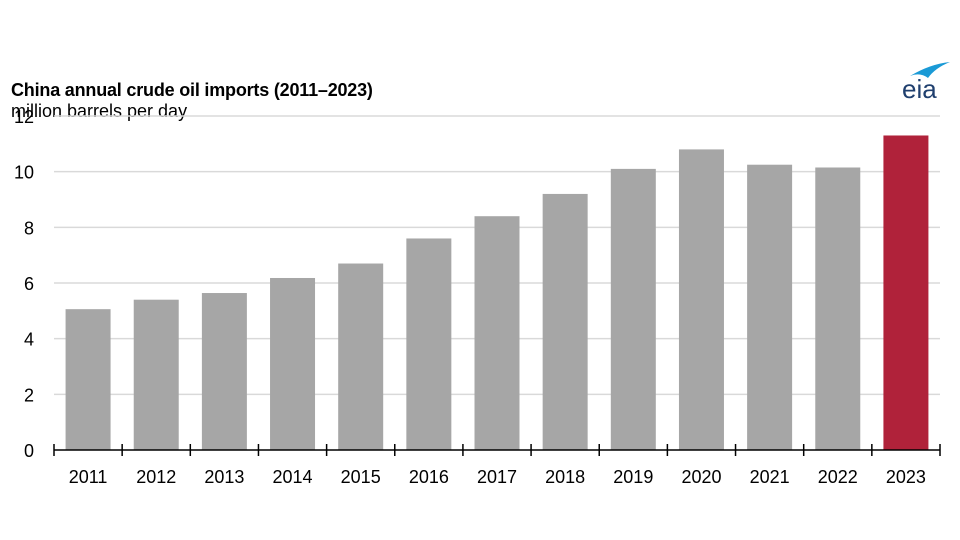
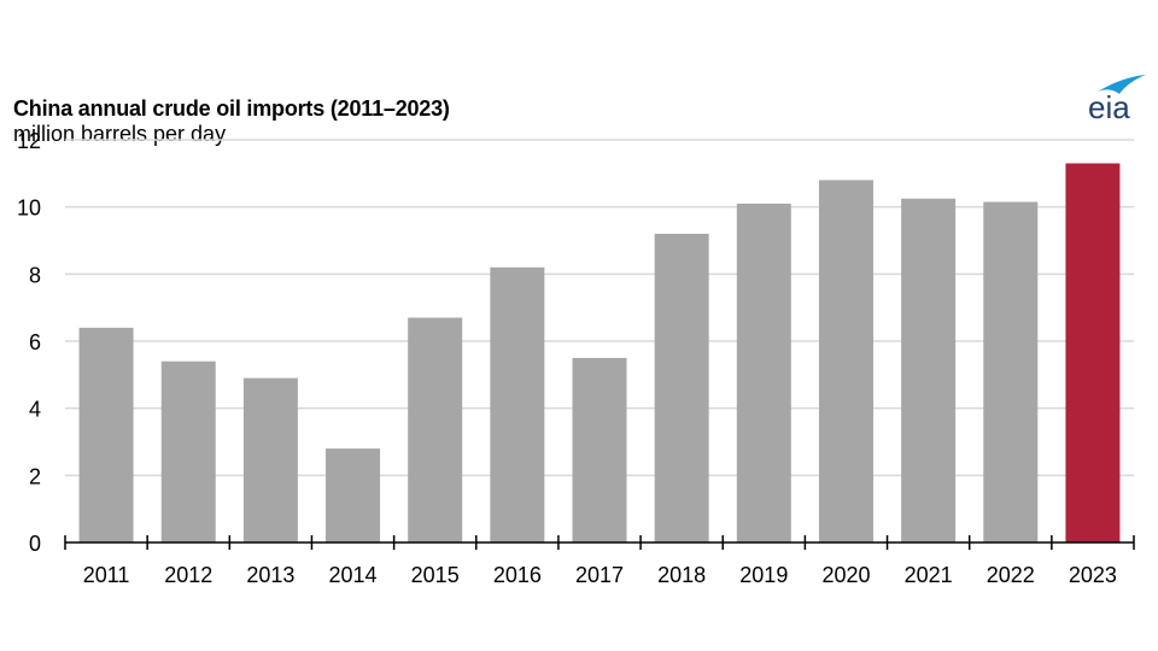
2011: 5.1 -> 6.4
2013: 5.6 -> 4.9
2014: 6.2 -> 2.8
2016: 7.6 -> 8.2
2017: 8.4 -> 5.5
